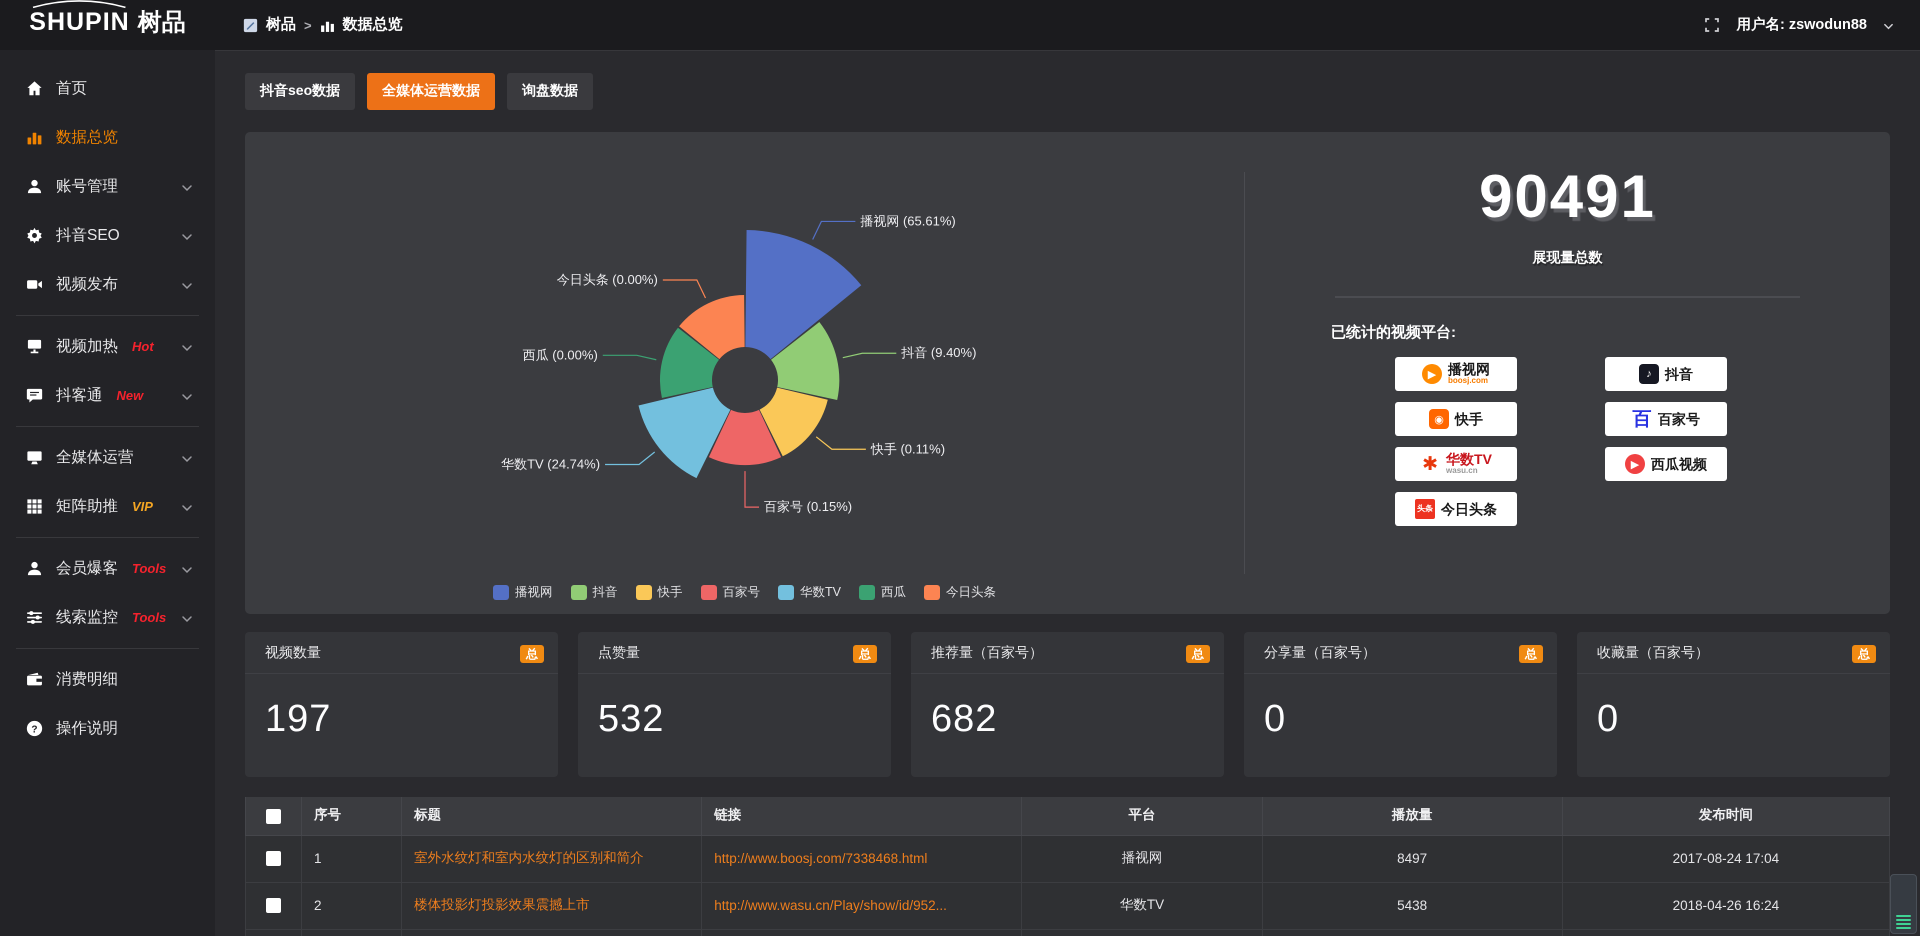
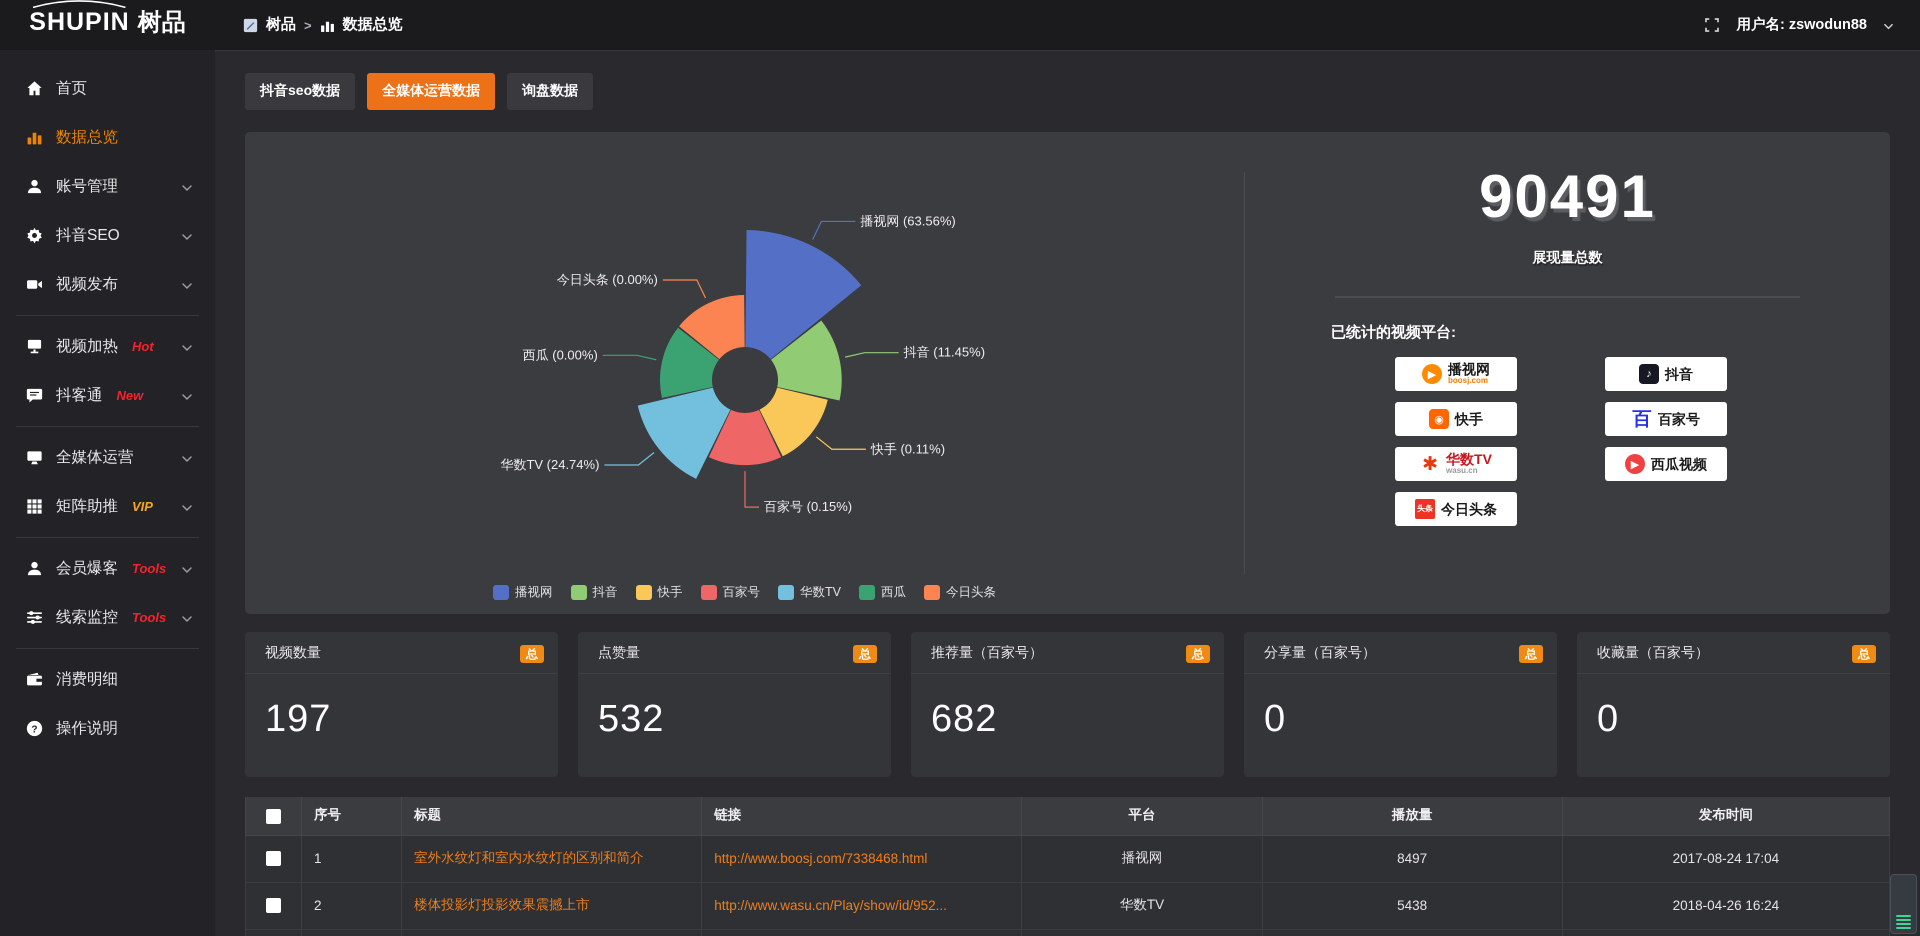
播视网: 65.61% -> 63.56%
抖音: 9.40% -> 11.45%
